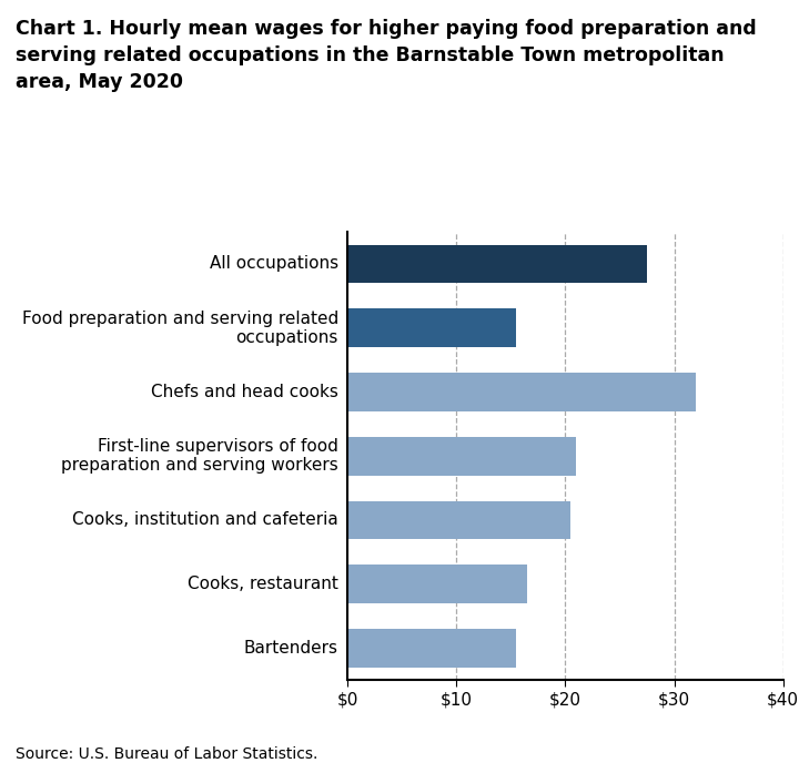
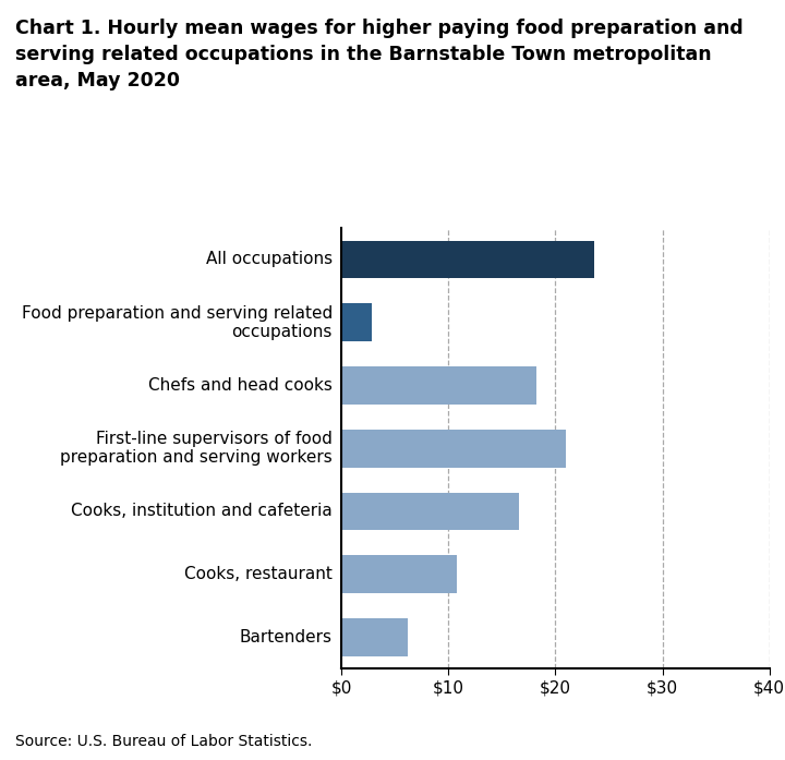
All occupations: $27.5 -> $23.6
Food preparation and serving related occupations: $15.5 -> $2.8
Chefs and head cooks: $32.0 -> $18.2
Cooks, institution and cafeteria: $20.5 -> $16.6
Cooks, restaurant: $16.5 -> $10.8
Bartenders: $15.5 -> $6.2
